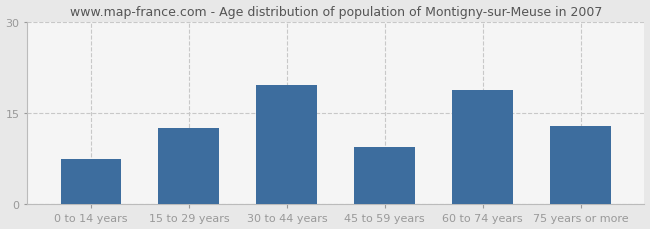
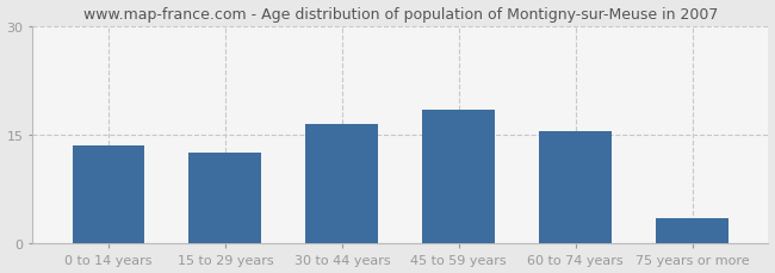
0 to 14 years: 7.4 -> 13.5
30 to 44 years: 19.6 -> 16.5
45 to 59 years: 9.4 -> 18.5
60 to 74 years: 18.8 -> 15.5
75 years or more: 12.8 -> 3.5
